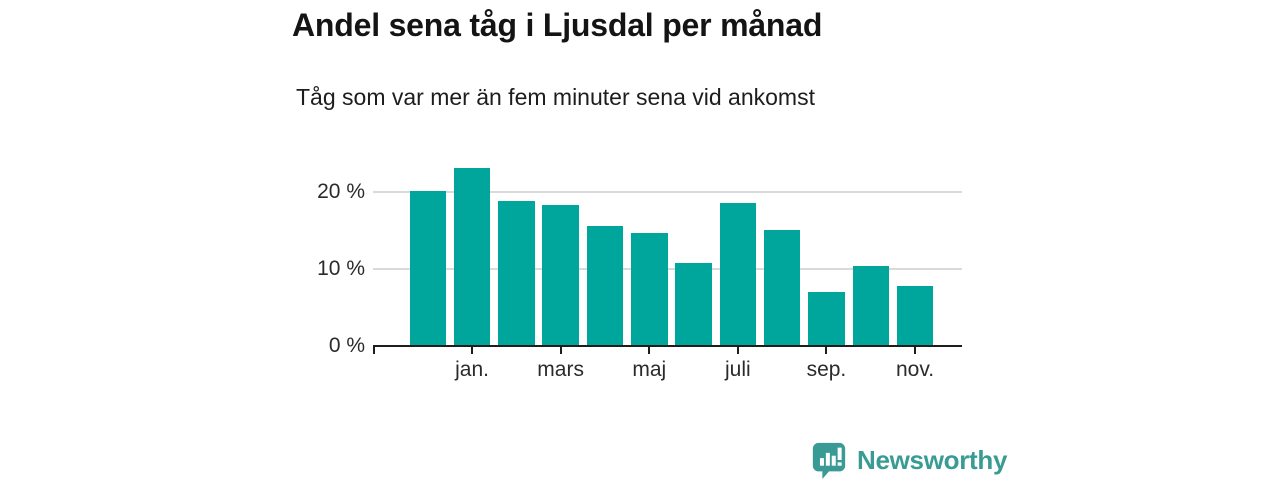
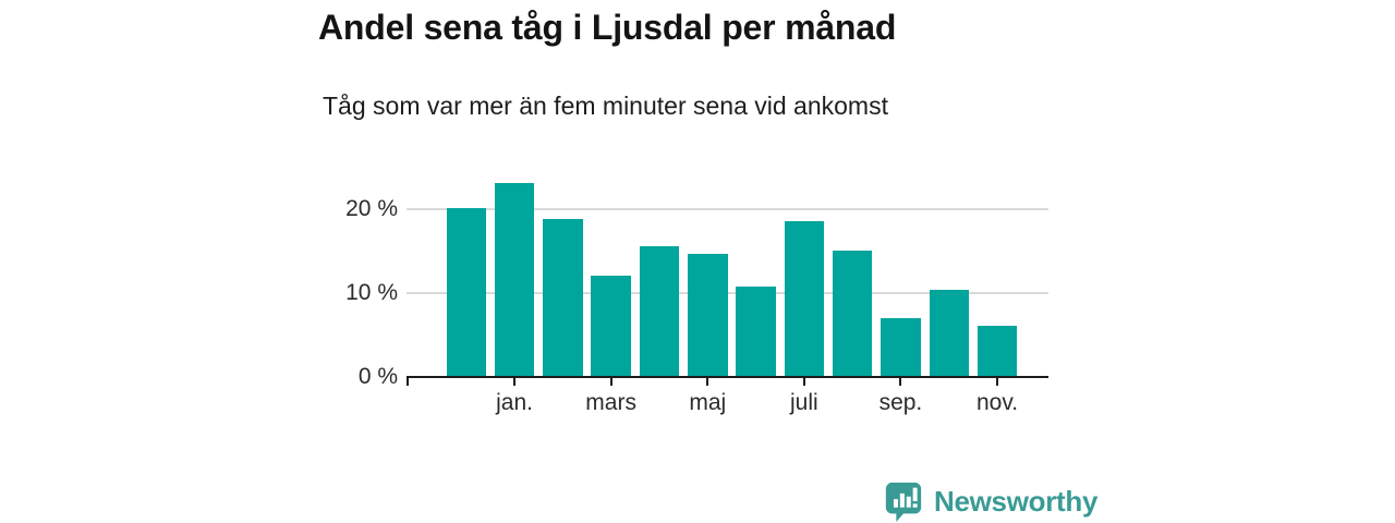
mars: 18% -> 12%
nov.: 8% -> 6%
